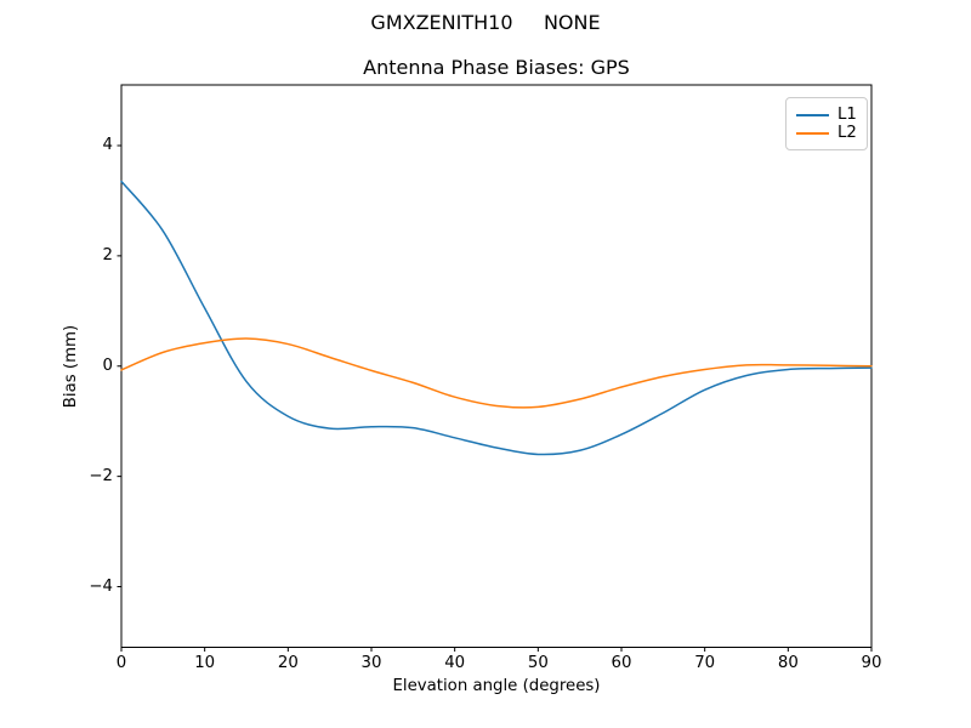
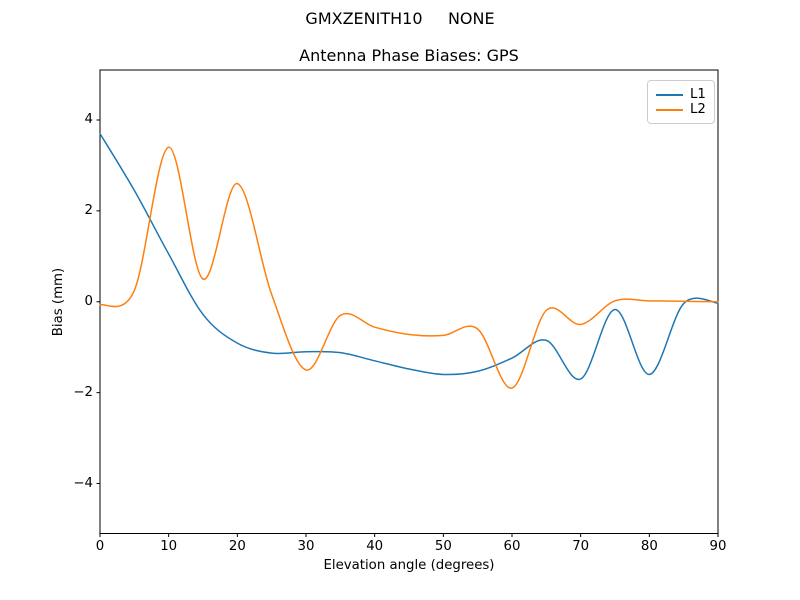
L1/0: 3.4 -> 3.7
L2/10: 0.4 -> 3.4
L2/20: 0.4 -> 2.6
L2/30: -0.1 -> -1.5
L2/60: -0.4 -> -1.9
L1/70: -0.4 -> -1.7
L2/70: -0.1 -> -0.5
L1/80: -0.1 -> -1.6
